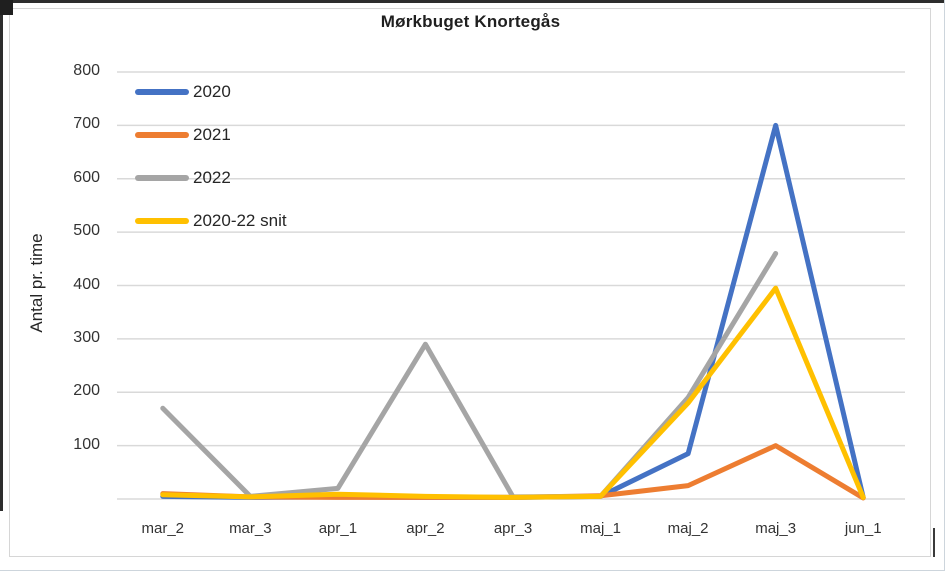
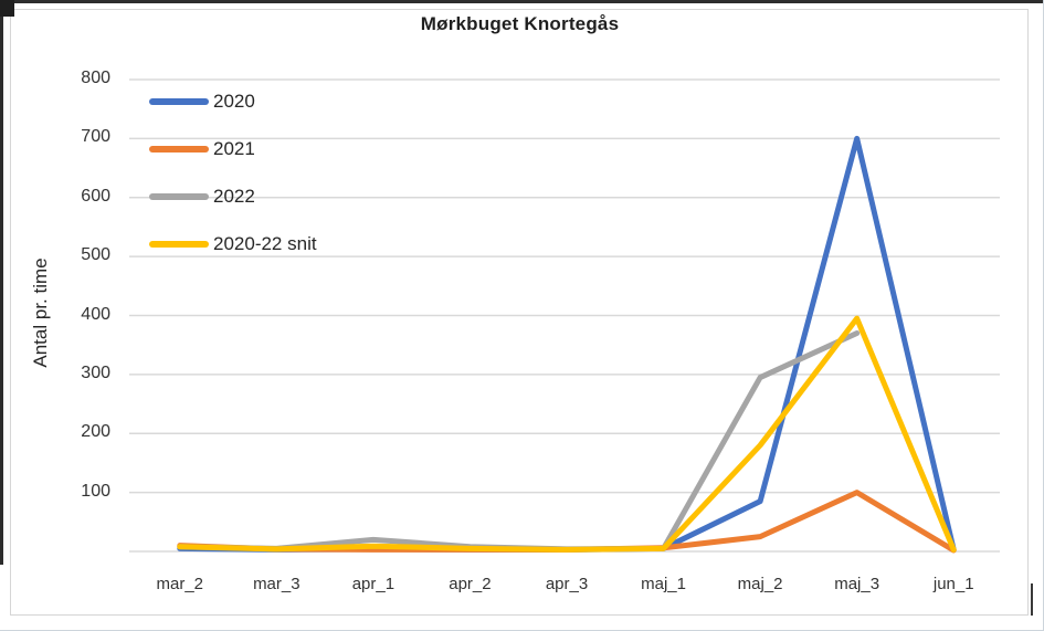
2022/mar_2: 170 -> 10
2022/apr_2: 290 -> 10
2022/maj_2: 190 -> 300
2022/maj_3: 460 -> 370
